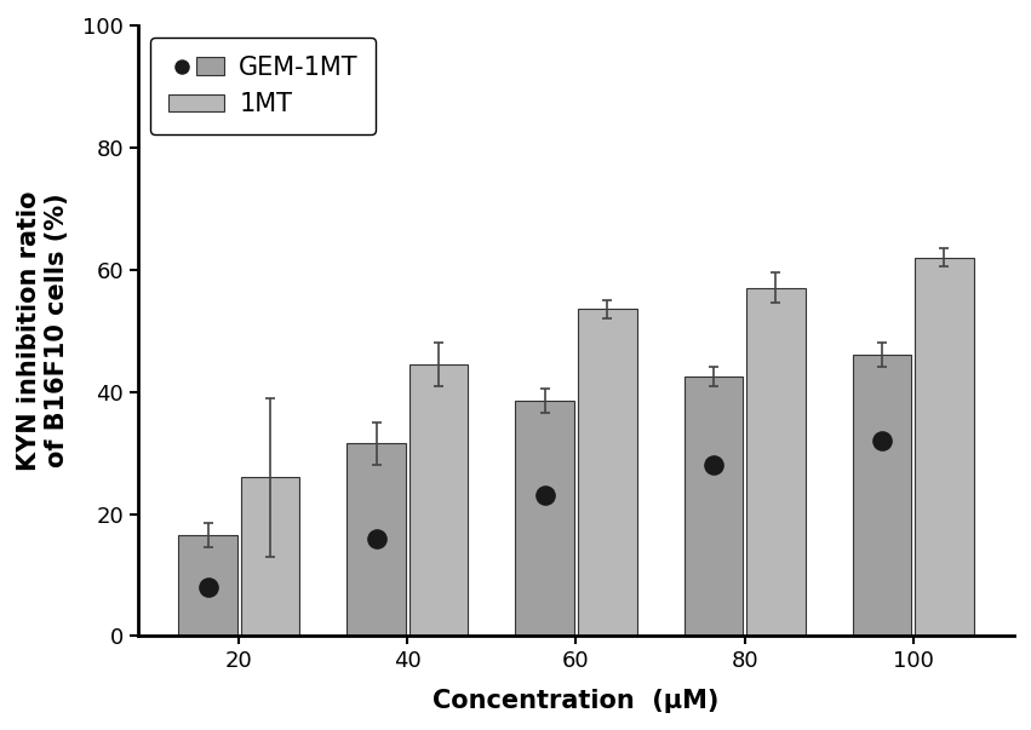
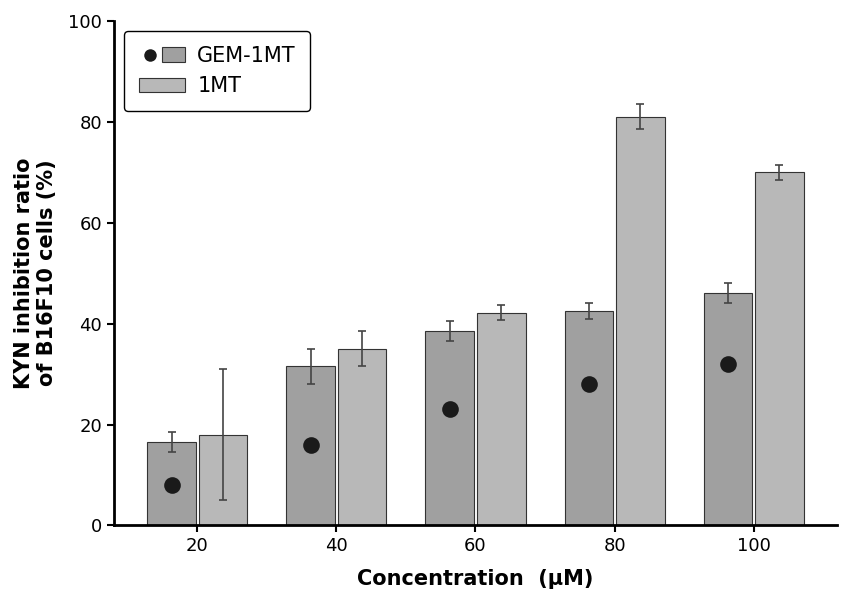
1MT/20: 26.0 -> 18.0
1MT/40: 44.5 -> 35.0
1MT/60: 53.5 -> 42.2
1MT/80: 57.0 -> 81.0
1MT/100: 62.0 -> 70.0
